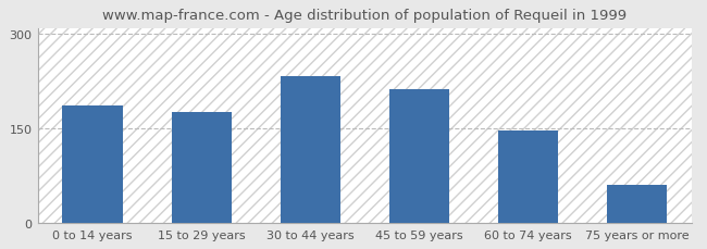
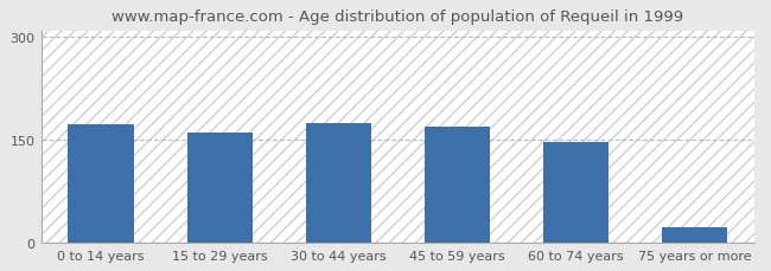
0 to 14 years: 186 -> 173
15 to 29 years: 176 -> 160
30 to 44 years: 234 -> 174
45 to 59 years: 212 -> 169
75 years or more: 60 -> 22
